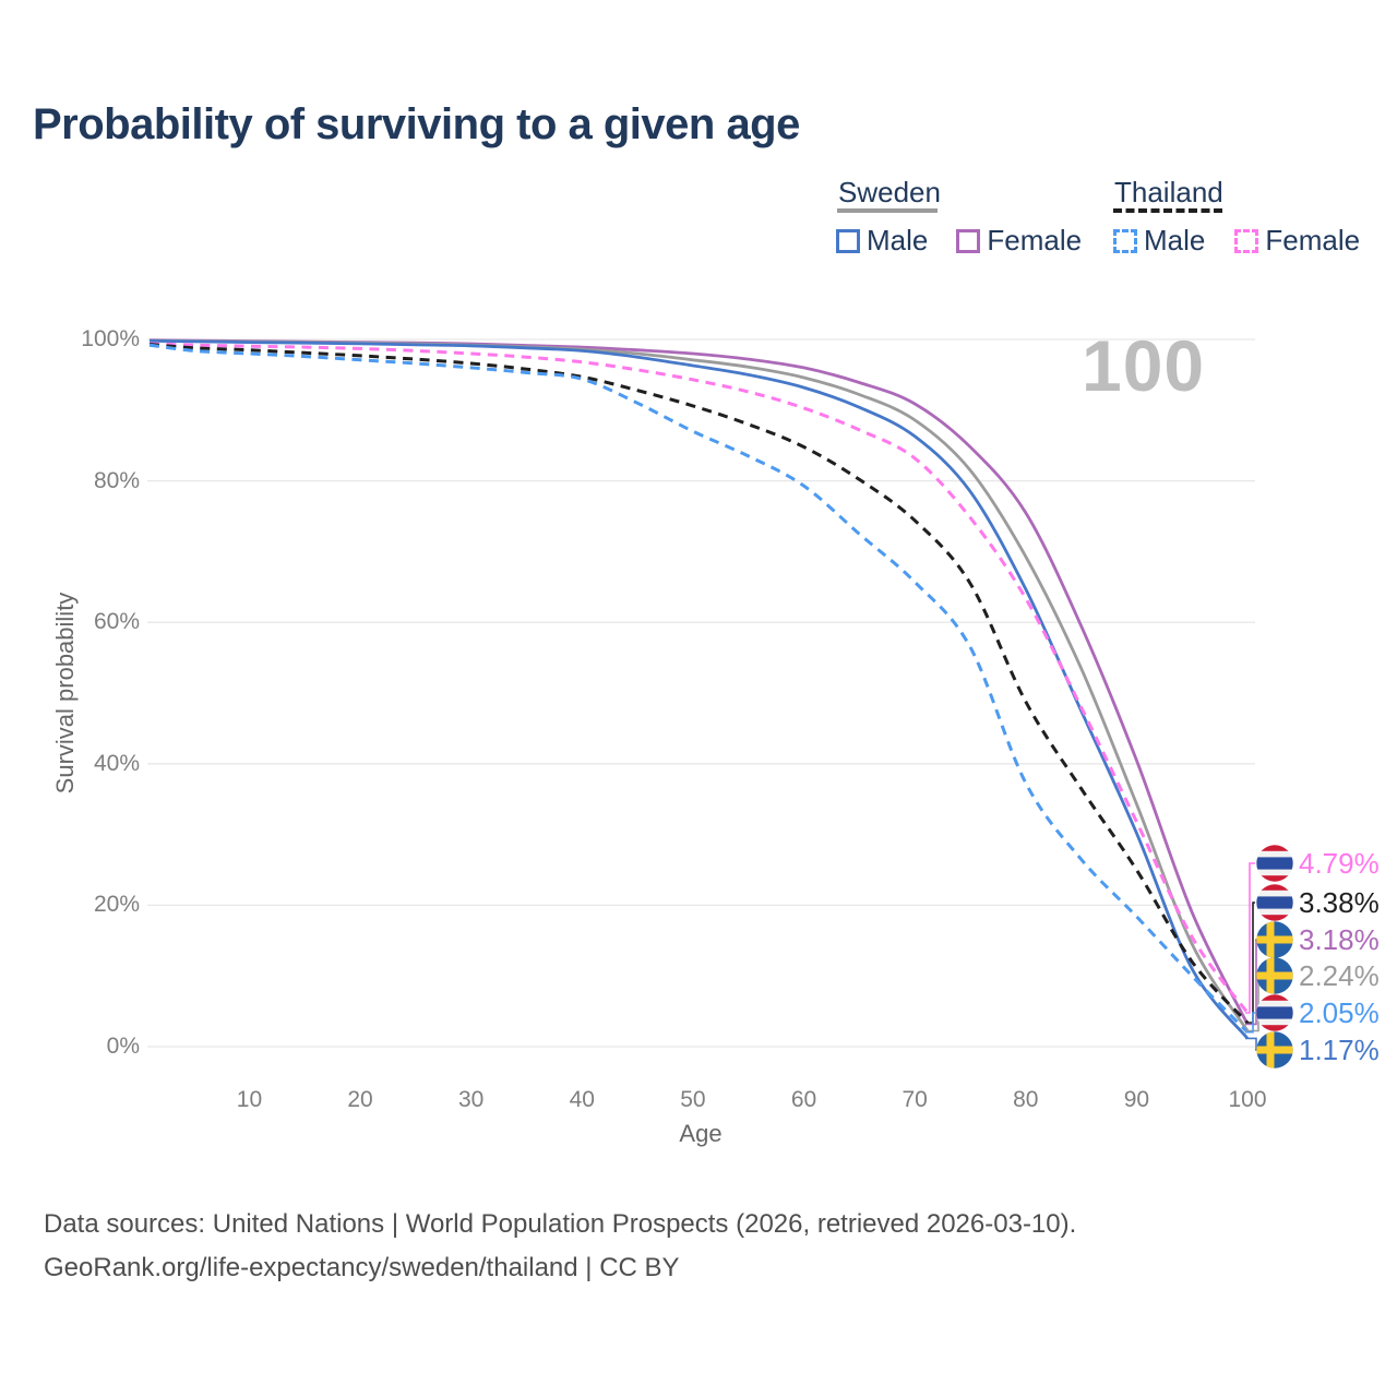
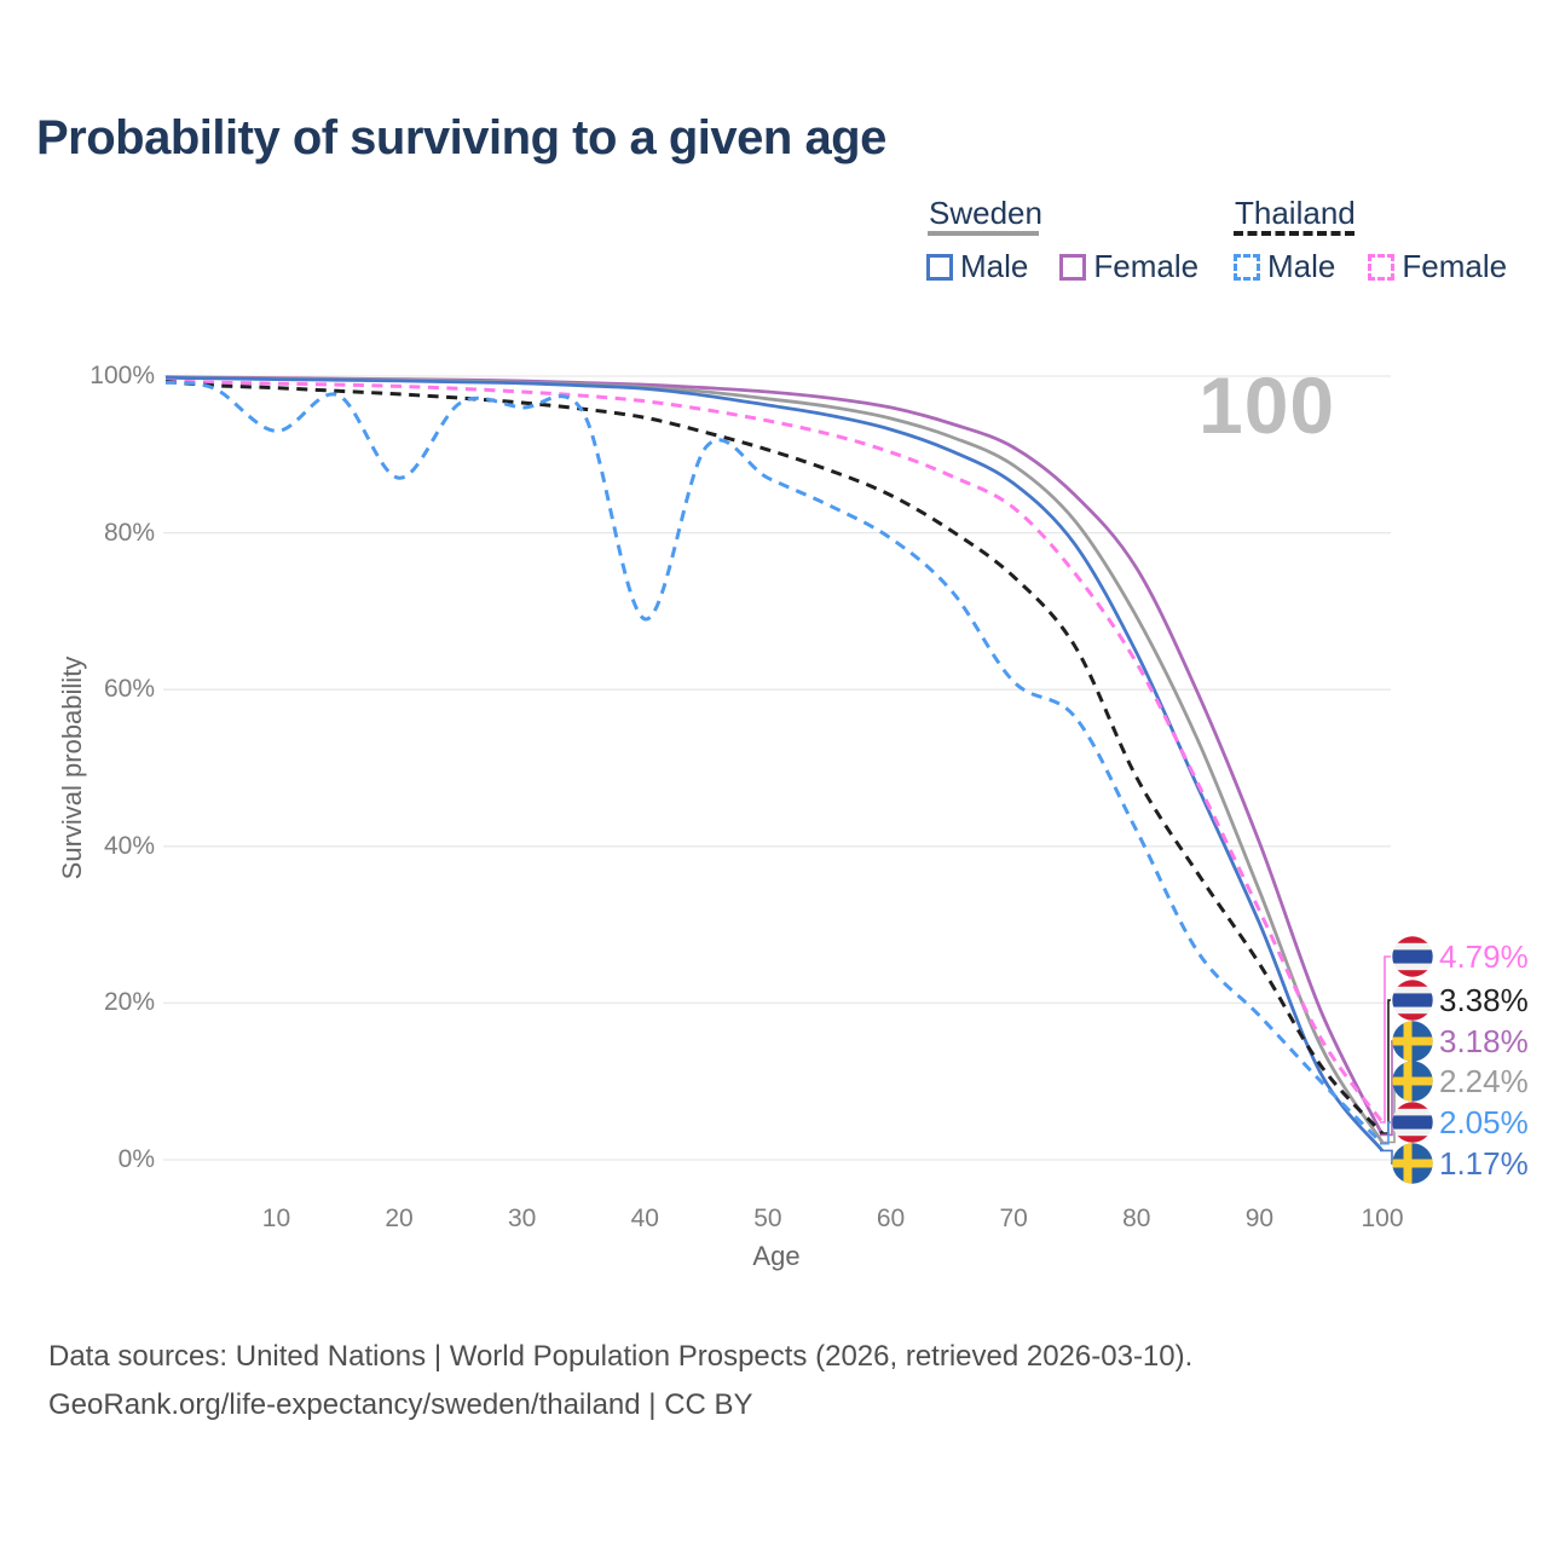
Thailand Male/10: 98% -> 93%
Thailand Male/20: 97% -> 87%
Thailand Male/40: 94% -> 69%
Thailand Male/70: 66% -> 61%
Thailand Male/80: 37% -> 42%
